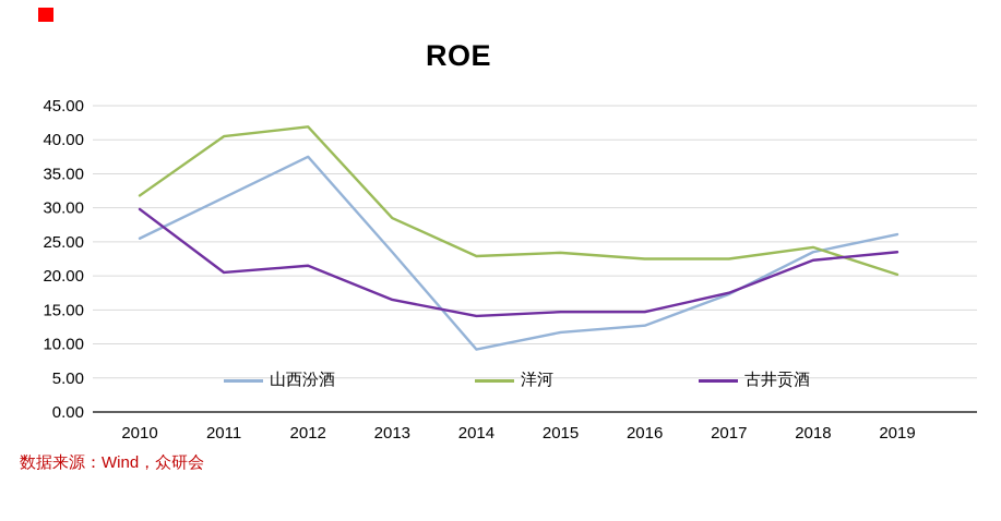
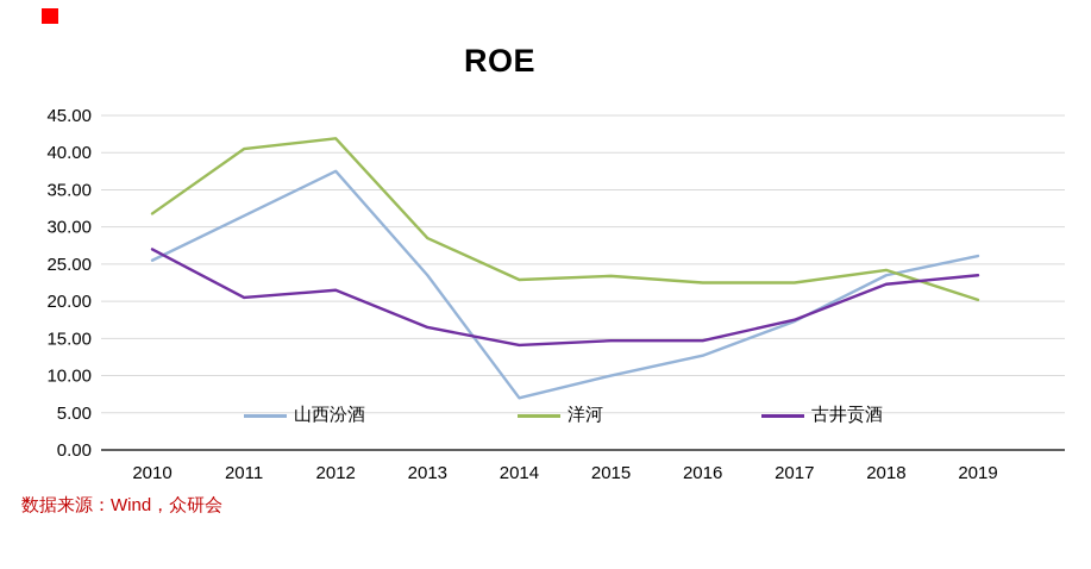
古井贡酒/2010: 30 -> 27
山西汾酒/2014: 9 -> 7
山西汾酒/2015: 12 -> 10
